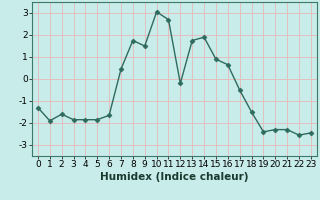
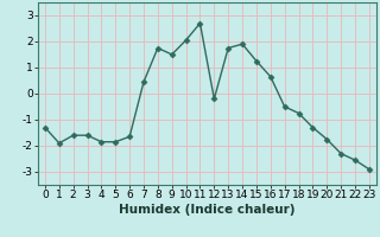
3: -1.85 -> -1.60
10: 3.05 -> 2.05
15: 0.90 -> 1.25
18: -1.50 -> -0.75
19: -2.40 -> -1.30
20: -2.30 -> -1.75
23: -2.45 -> -2.90
